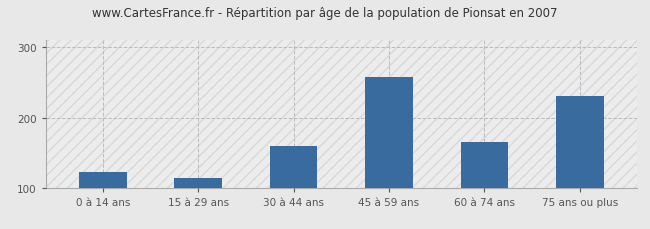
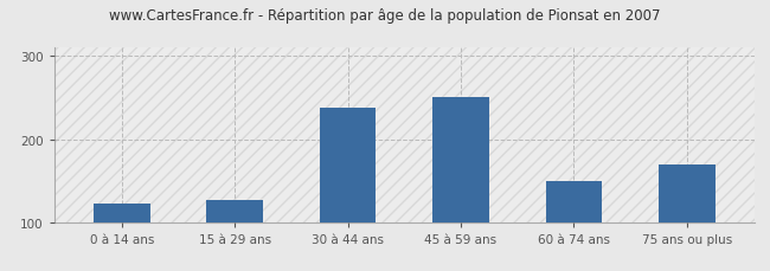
15 à 29 ans: 113 -> 126
30 à 44 ans: 160 -> 238
45 à 59 ans: 258 -> 250
60 à 74 ans: 165 -> 150
75 ans ou plus: 230 -> 170
